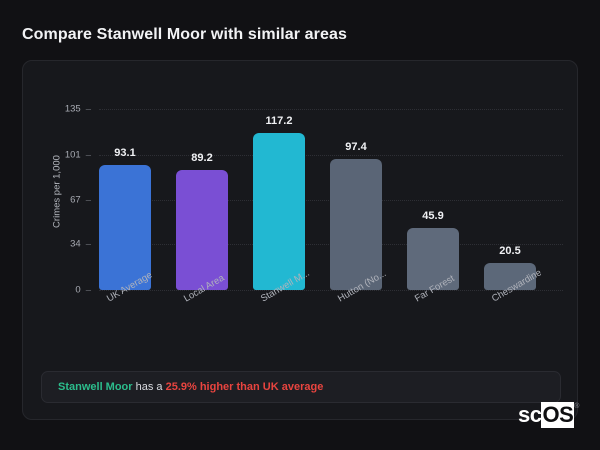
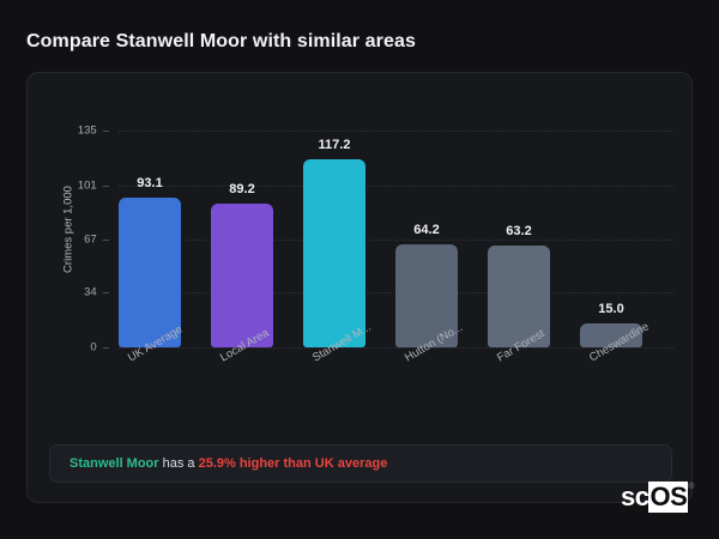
Hutton (No...: 97.4 -> 64.2
Far Forest: 45.9 -> 63.2
Cheswardine: 20.5 -> 15.0
